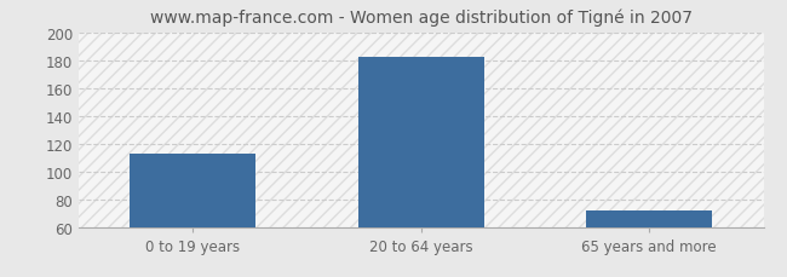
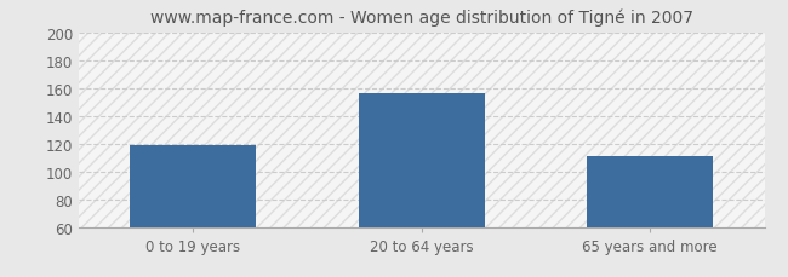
0 to 19 years: 113 -> 119
20 to 64 years: 182 -> 156
65 years and more: 72 -> 111
